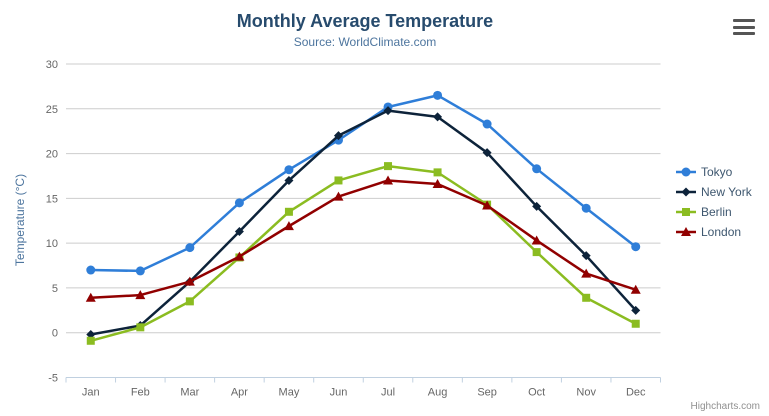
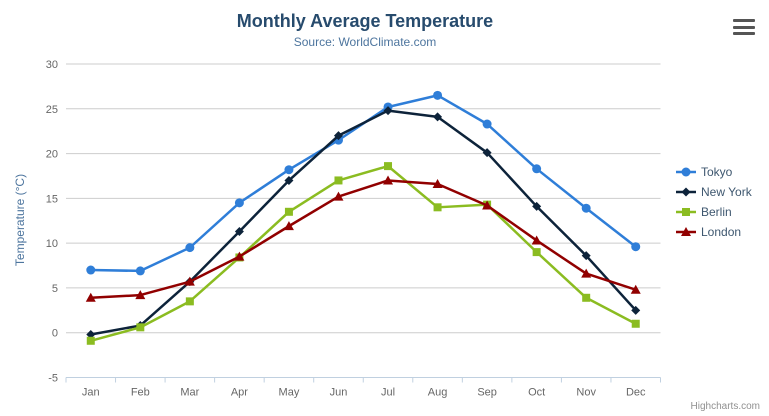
Berlin/Aug: 18 -> 14
